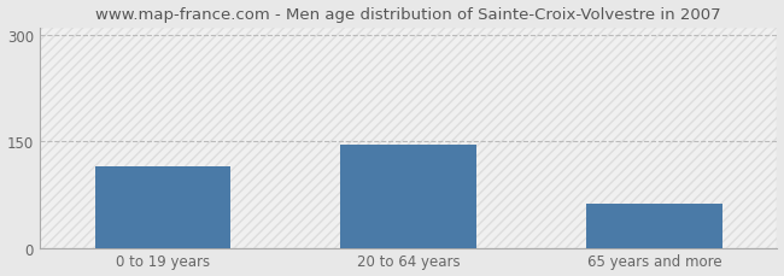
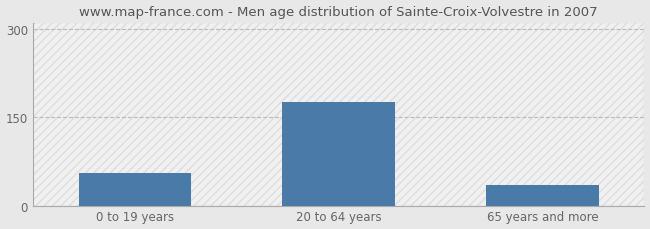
0 to 19 years: 114 -> 55
20 to 64 years: 146 -> 175
65 years and more: 62 -> 35
